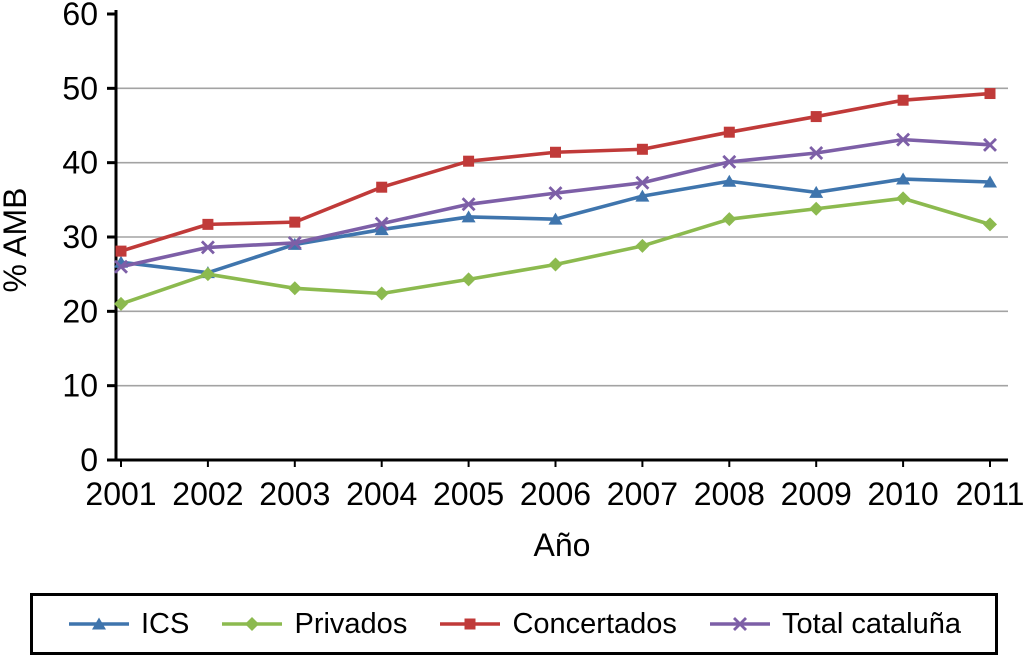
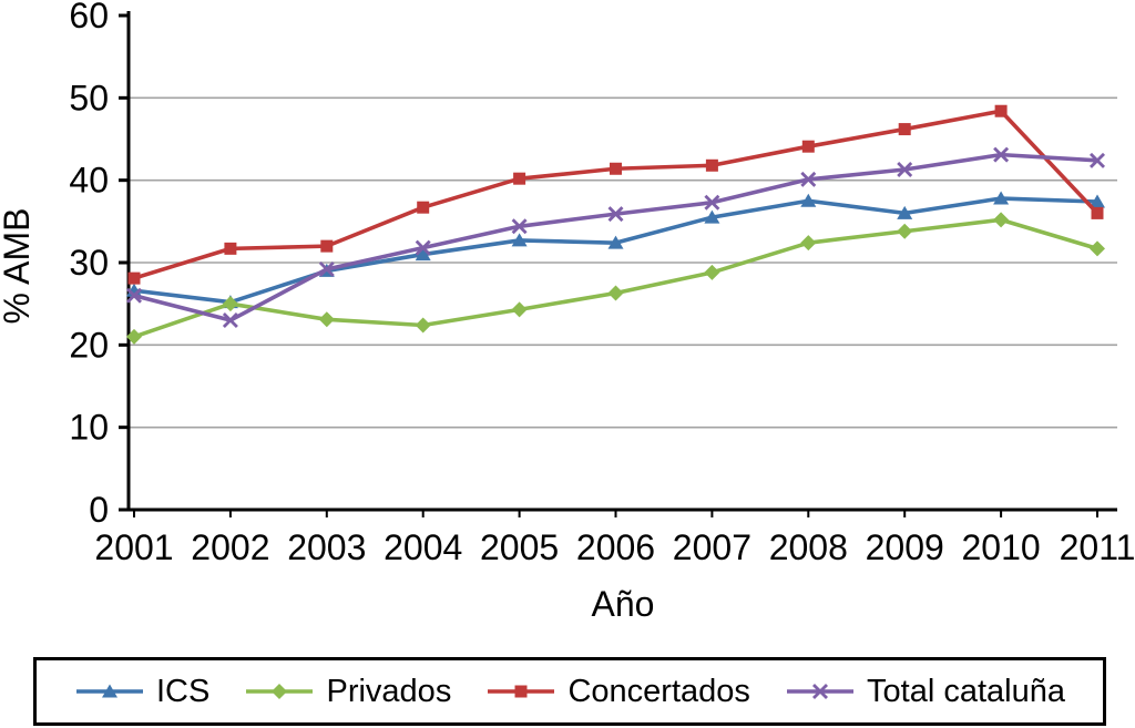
Total cataluña/2002: 29 -> 23
Concertados/2011: 49 -> 36
